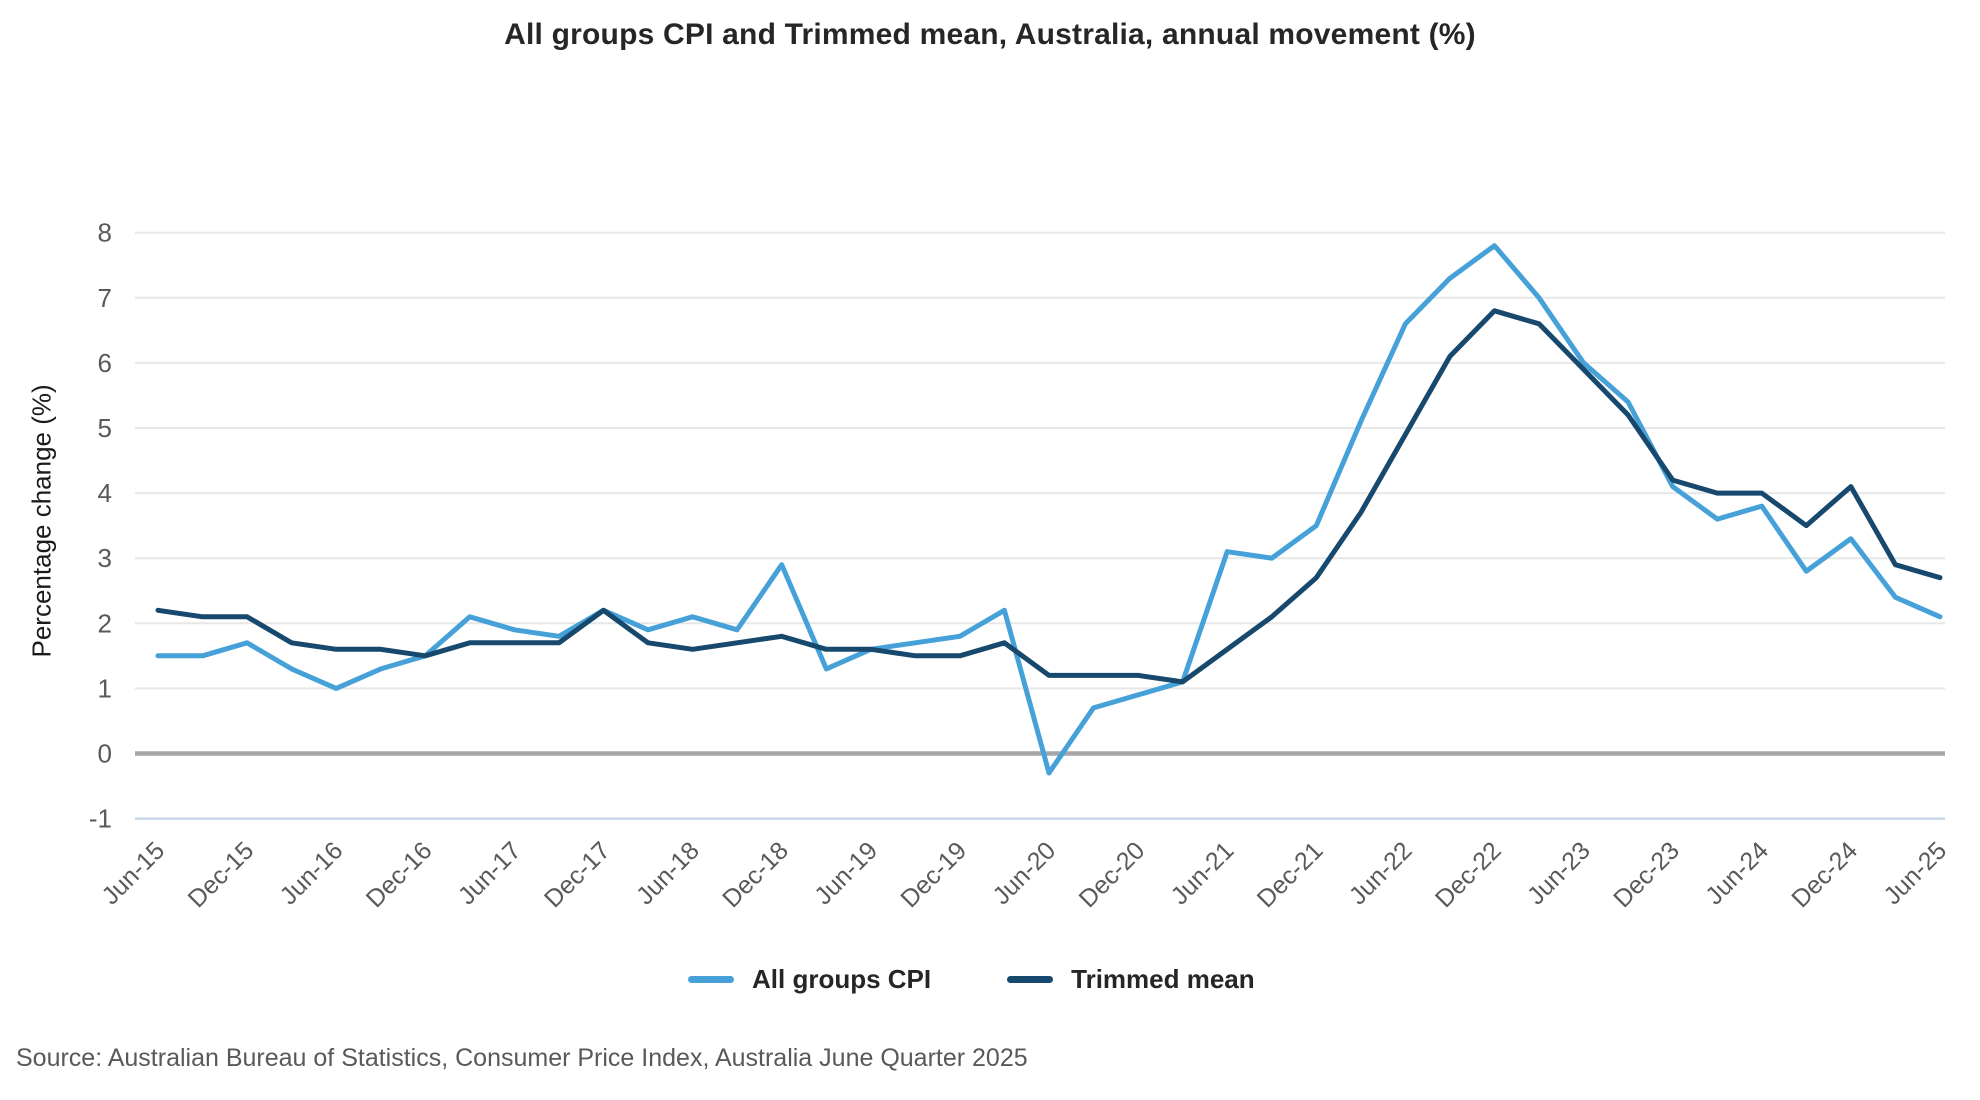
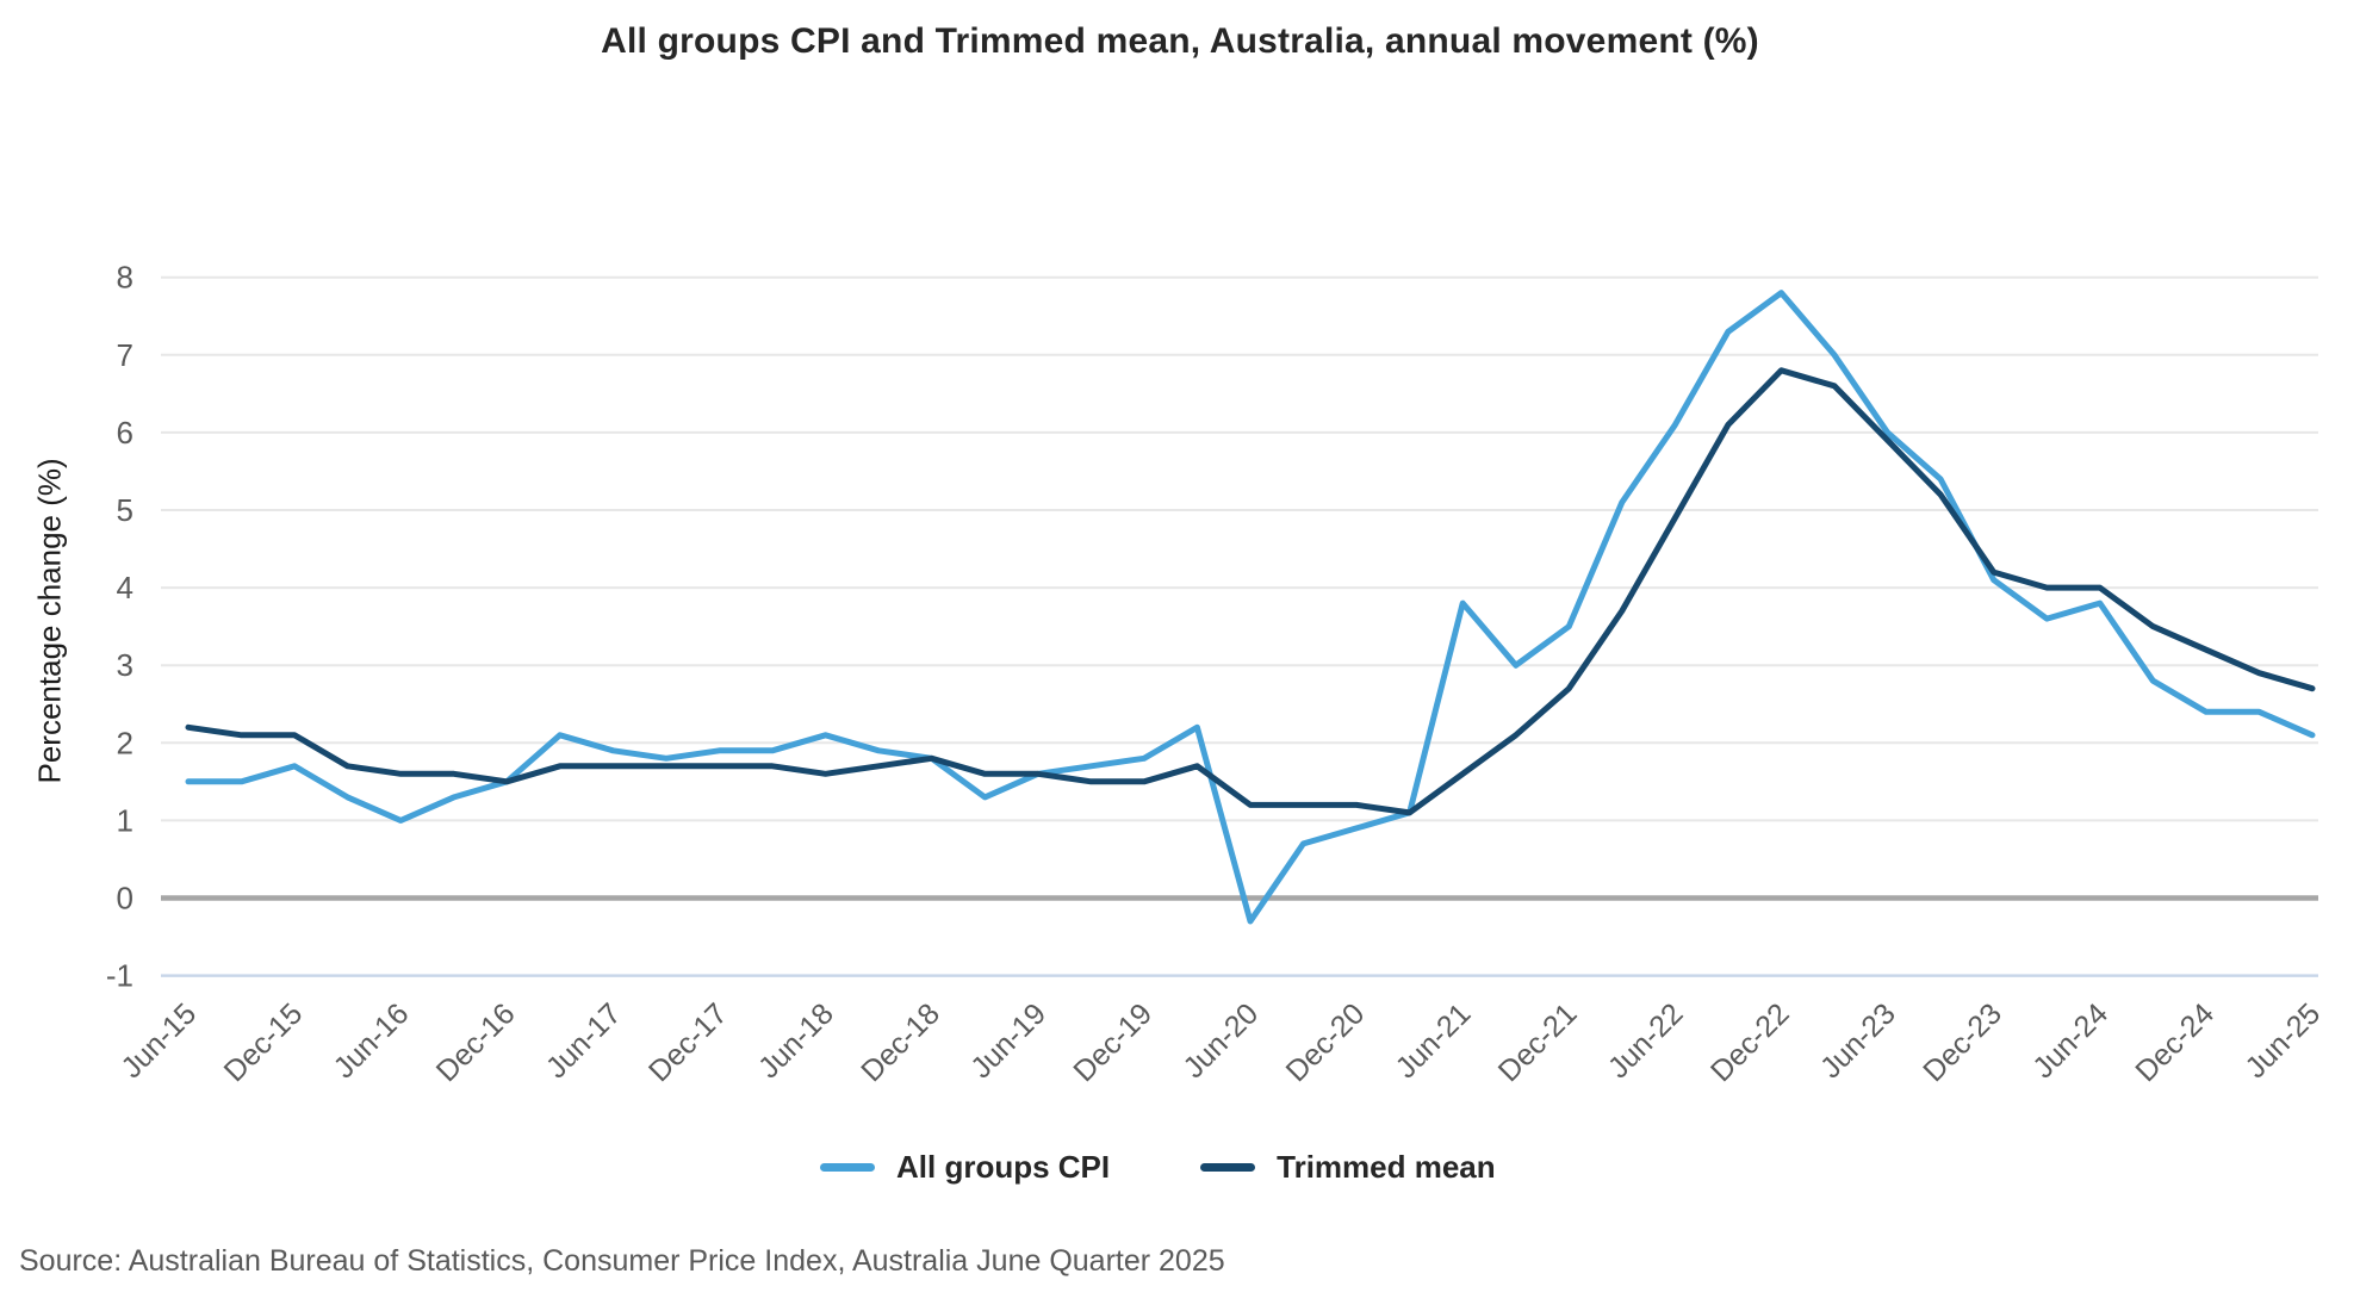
All groups CPI/Dec-17: 2.2 -> 1.9
Trimmed mean/Dec-17: 2.2 -> 1.7
All groups CPI/Dec-18: 2.9 -> 1.8
All groups CPI/Jun-21: 3.1 -> 3.8
All groups CPI/Jun-22: 6.6 -> 6.1
All groups CPI/Dec-24: 3.3 -> 2.4
Trimmed mean/Dec-24: 4.1 -> 3.2
